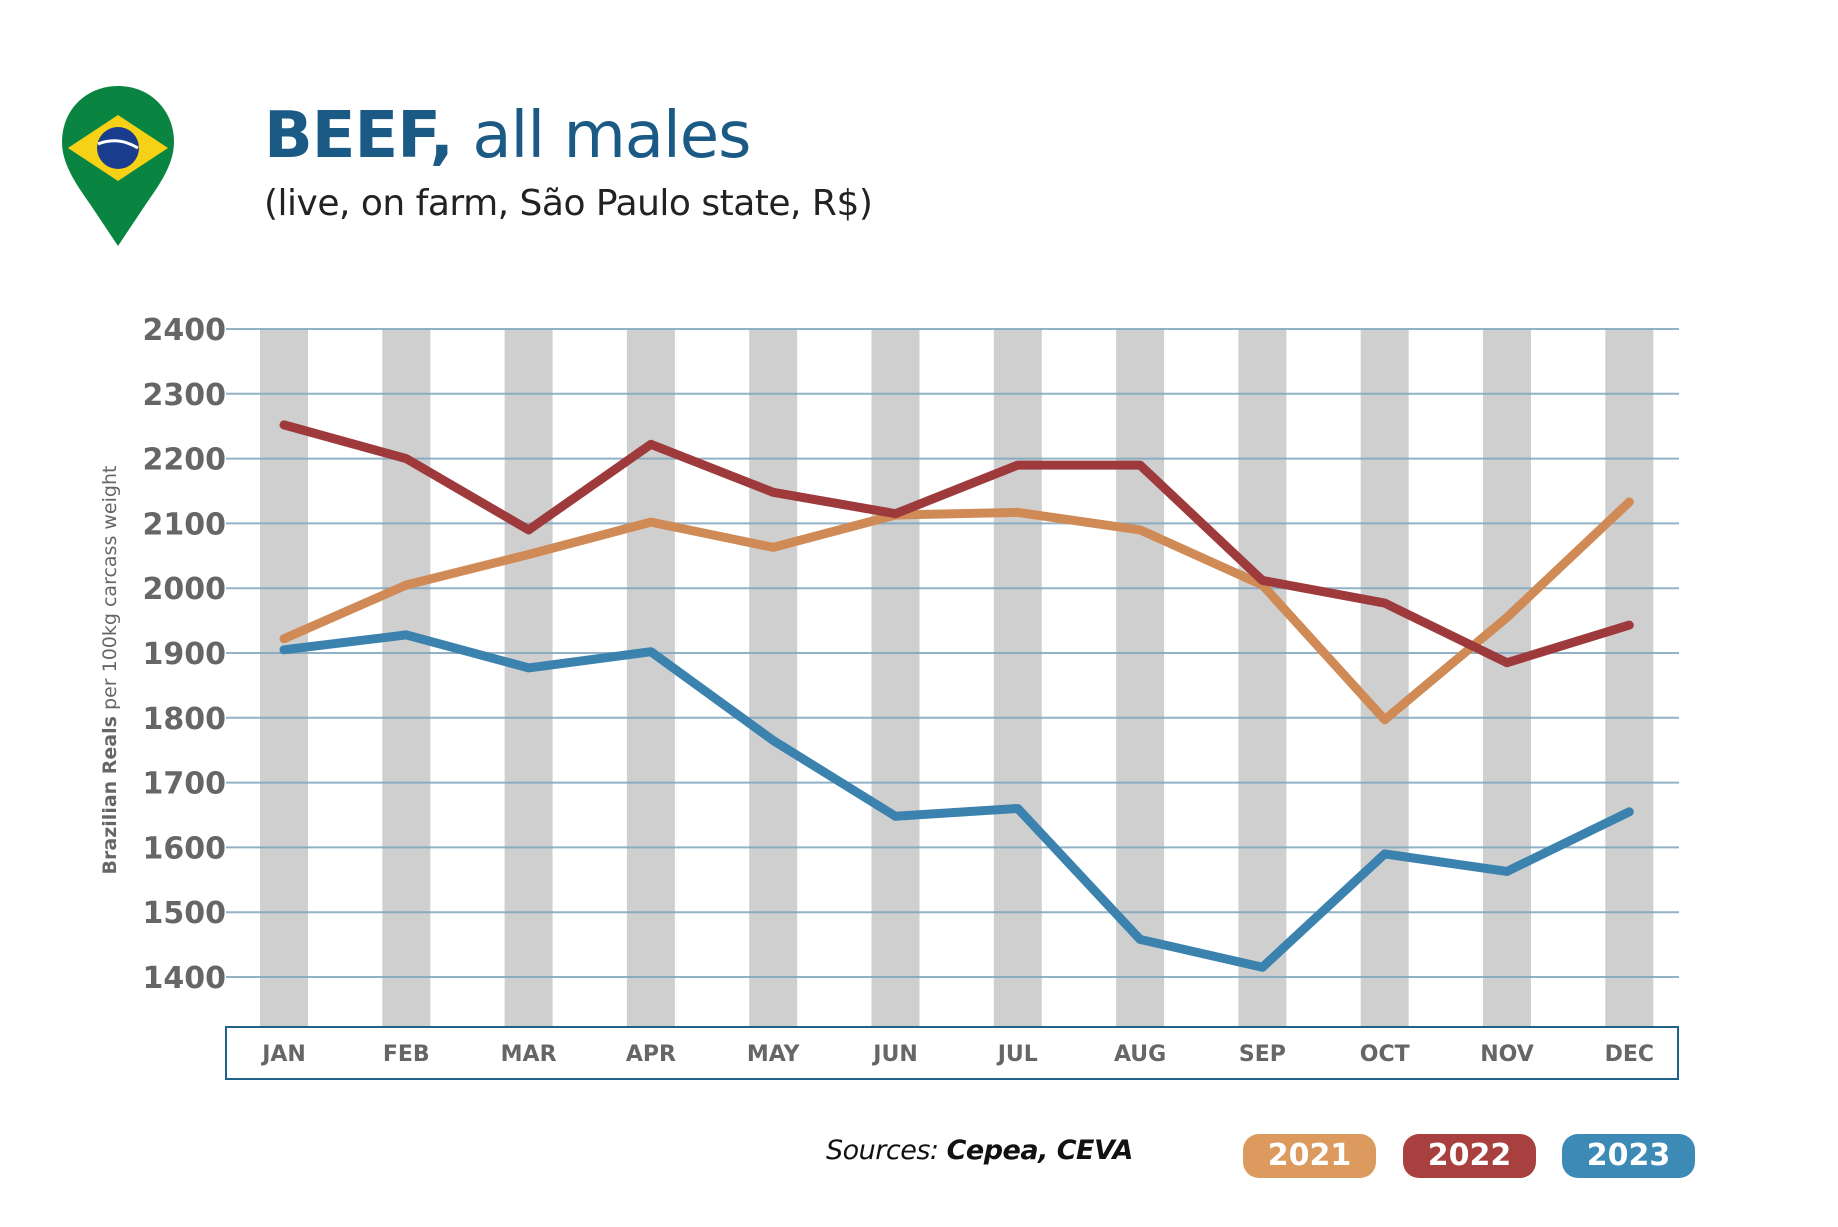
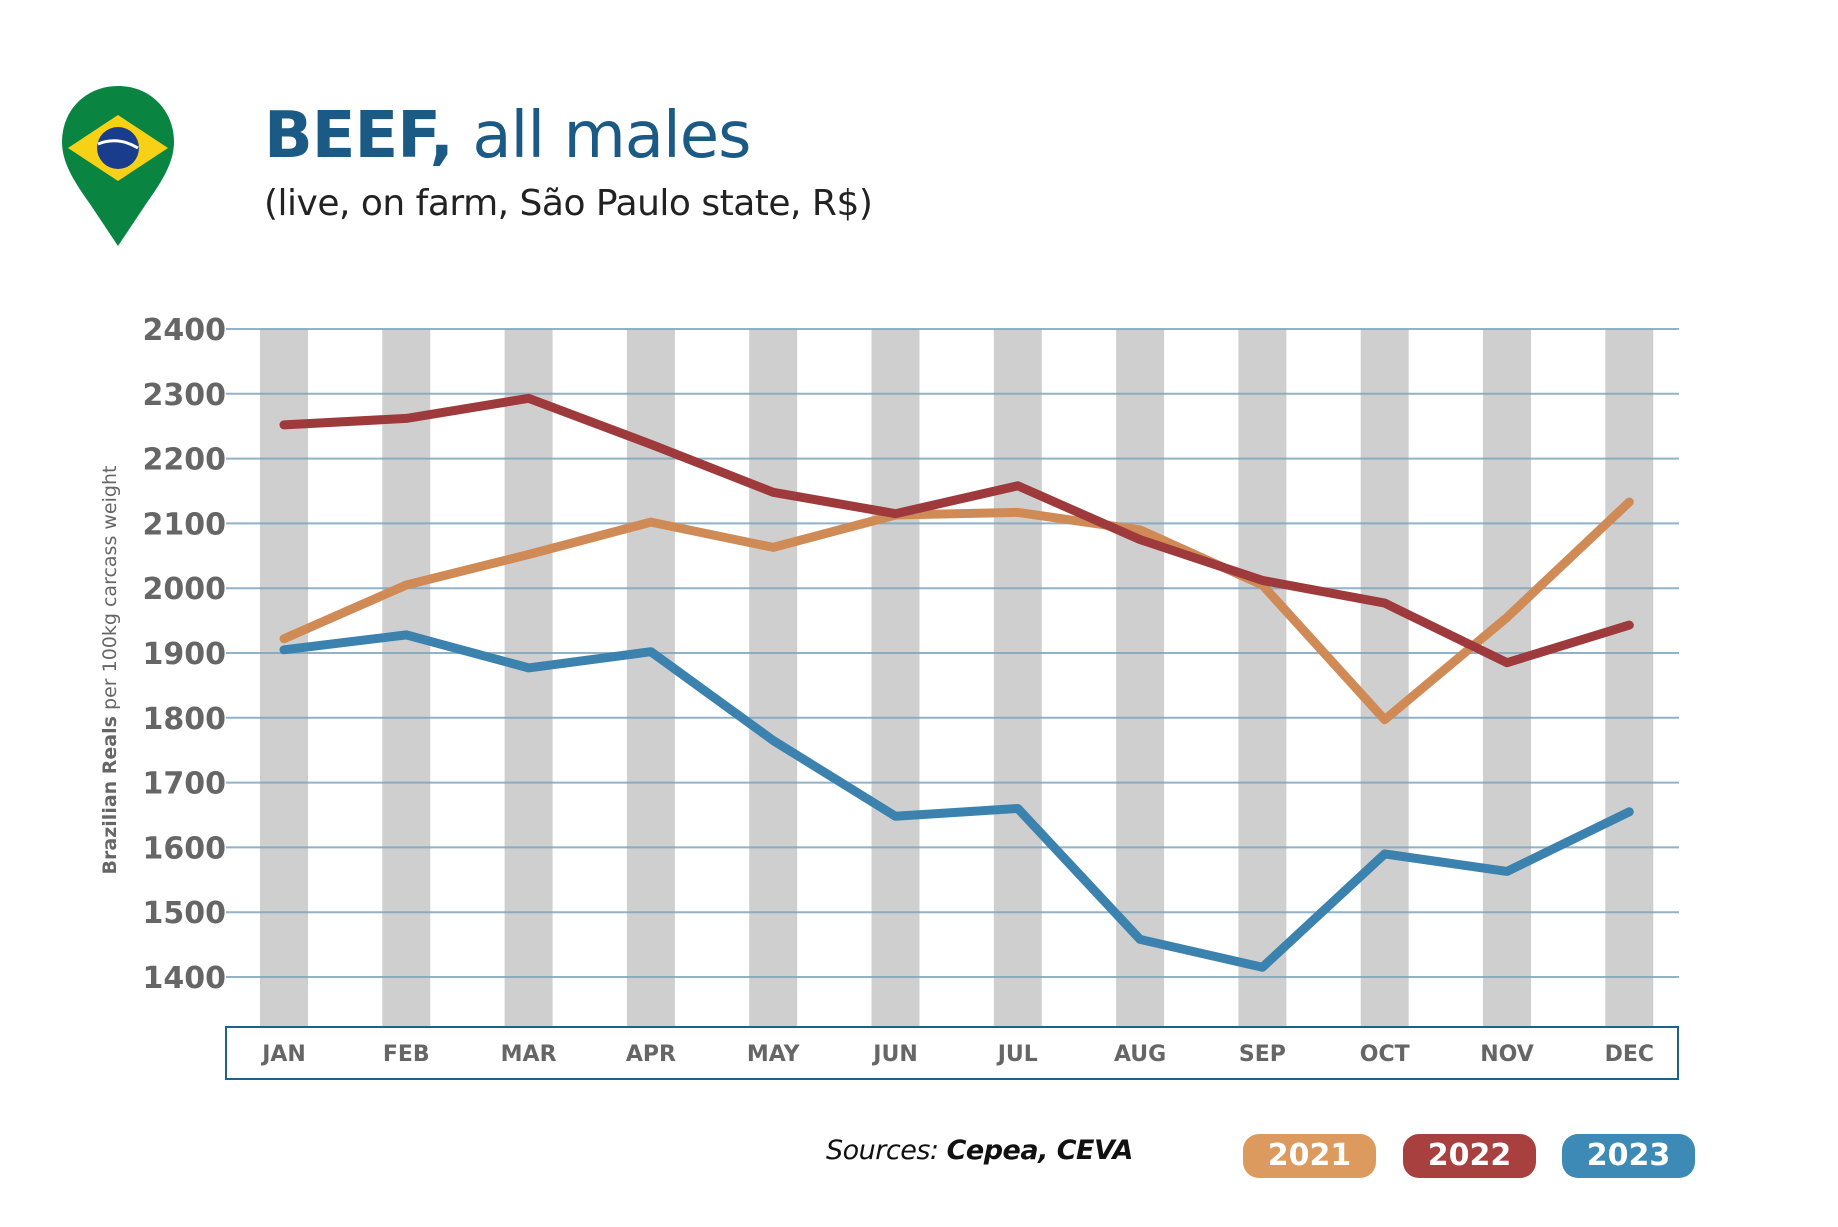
2022/FEB: 2200 -> 2260
2022/MAR: 2090 -> 2290
2022/JUL: 2190 -> 2160
2022/AUG: 2190 -> 2080
